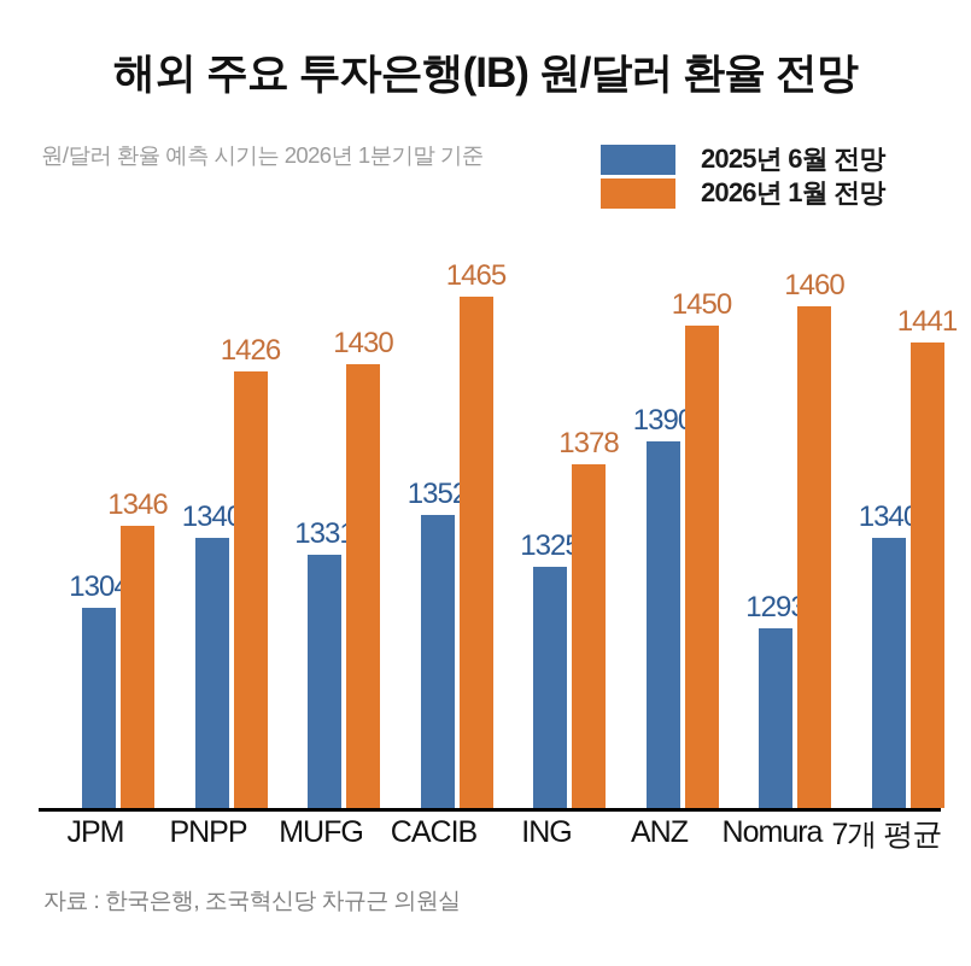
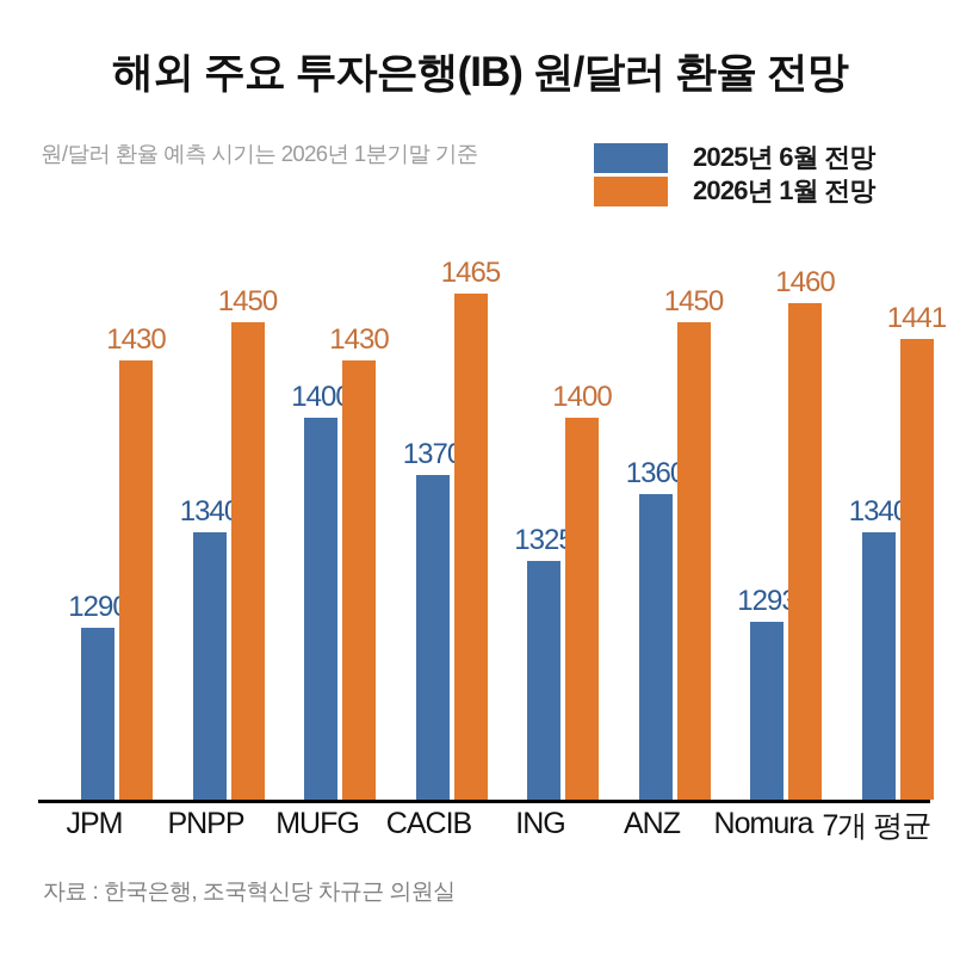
2025년 6월 전망/JPM: 1304 -> 1290
2026년 1월 전망/JPM: 1346 -> 1430
2026년 1월 전망/PNPP: 1426 -> 1450
2025년 6월 전망/MUFG: 1331 -> 1400
2025년 6월 전망/CACIB: 1352 -> 1370
2026년 1월 전망/ING: 1378 -> 1400
2025년 6월 전망/ANZ: 1390 -> 1360
